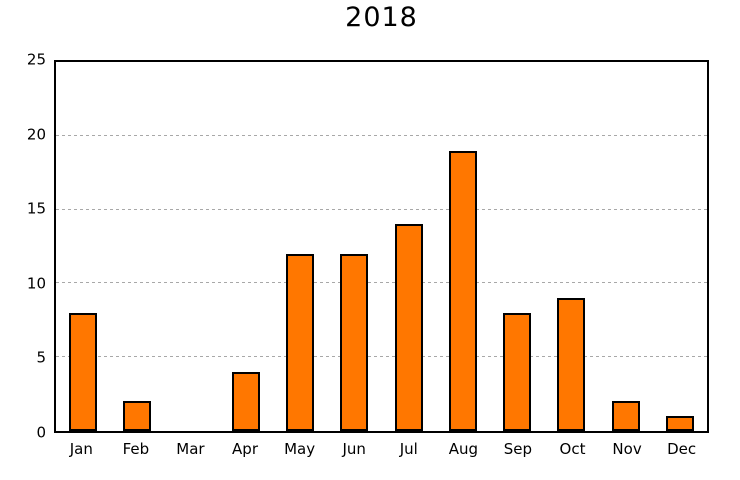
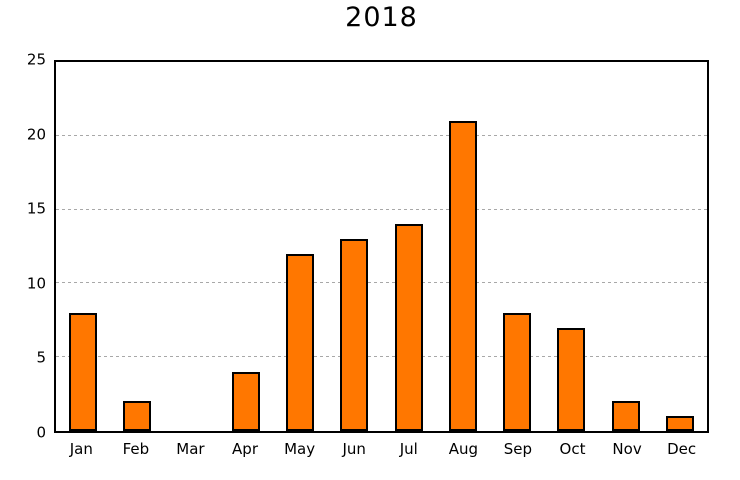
Jun: 12 -> 13
Aug: 19 -> 21
Oct: 9 -> 7
